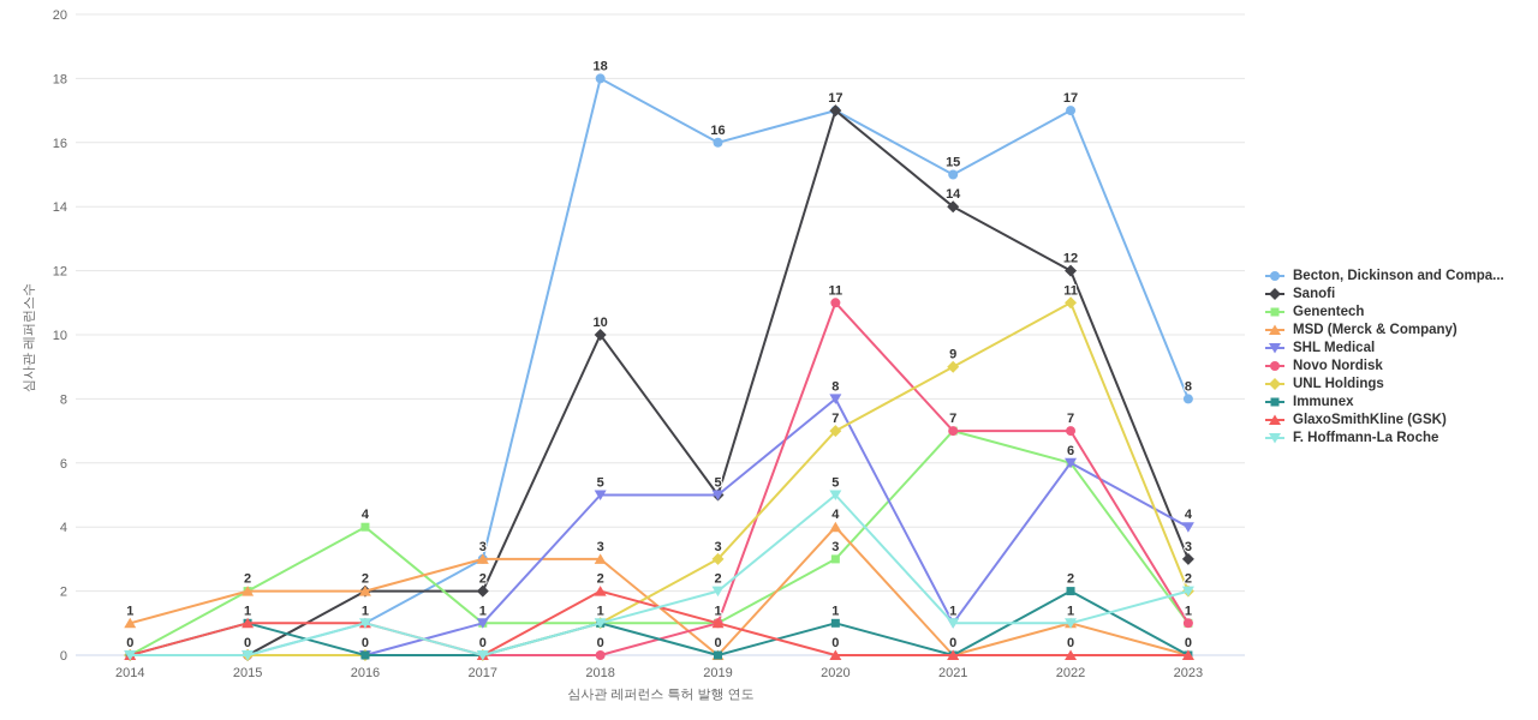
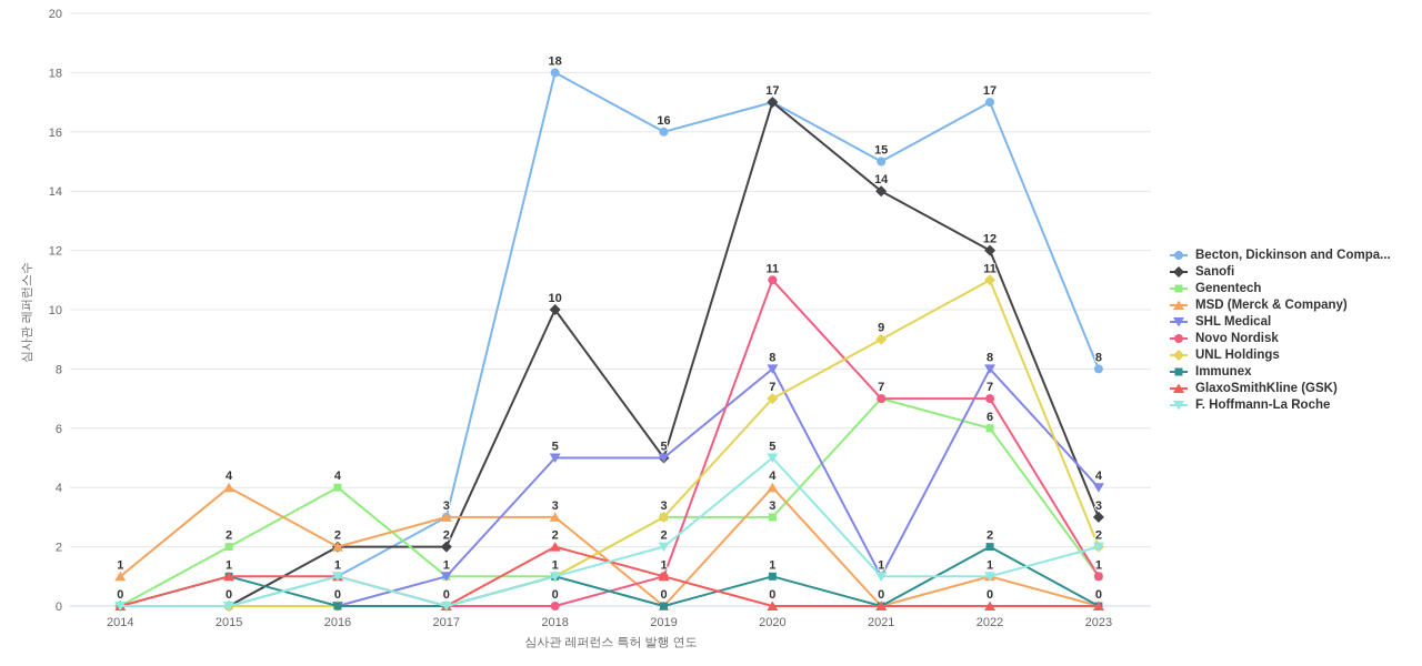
MSD (Merck & Company)/2015: 2 -> 4
Genentech/2019: 1 -> 3
SHL Medical/2022: 6 -> 8
